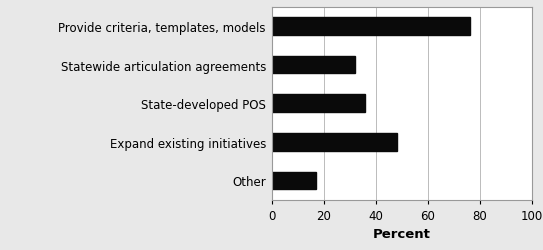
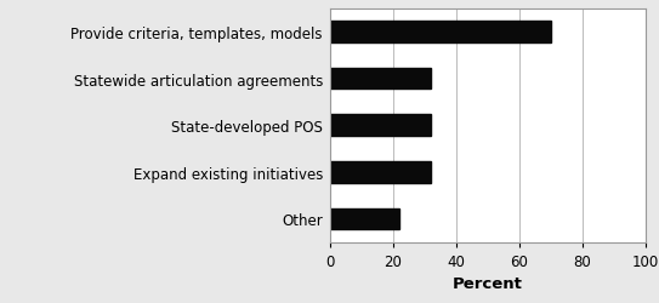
Provide criteria, templates, models: 76 -> 70
State-developed POS: 36 -> 32
Expand existing initiatives: 48 -> 32
Other: 17 -> 22
